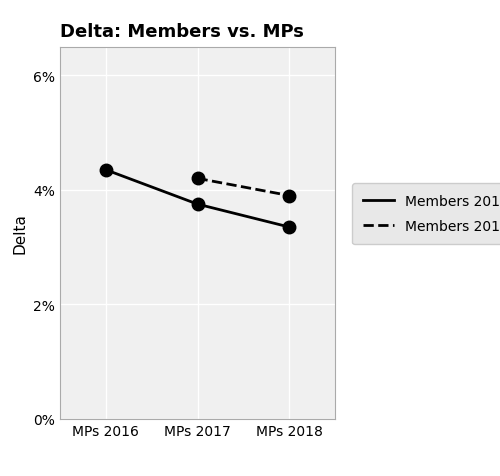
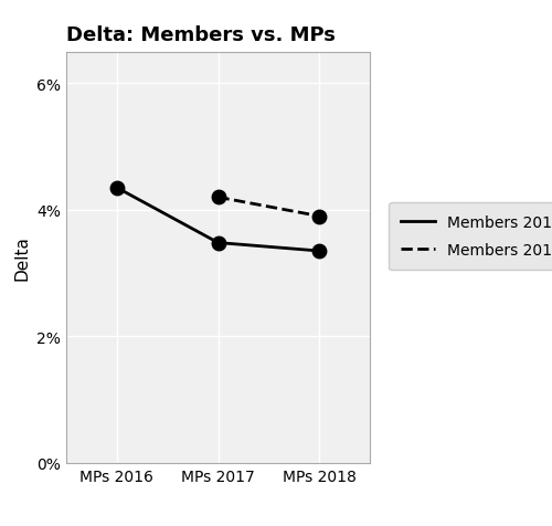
MPs 2017: 3.75% -> 3.48%
